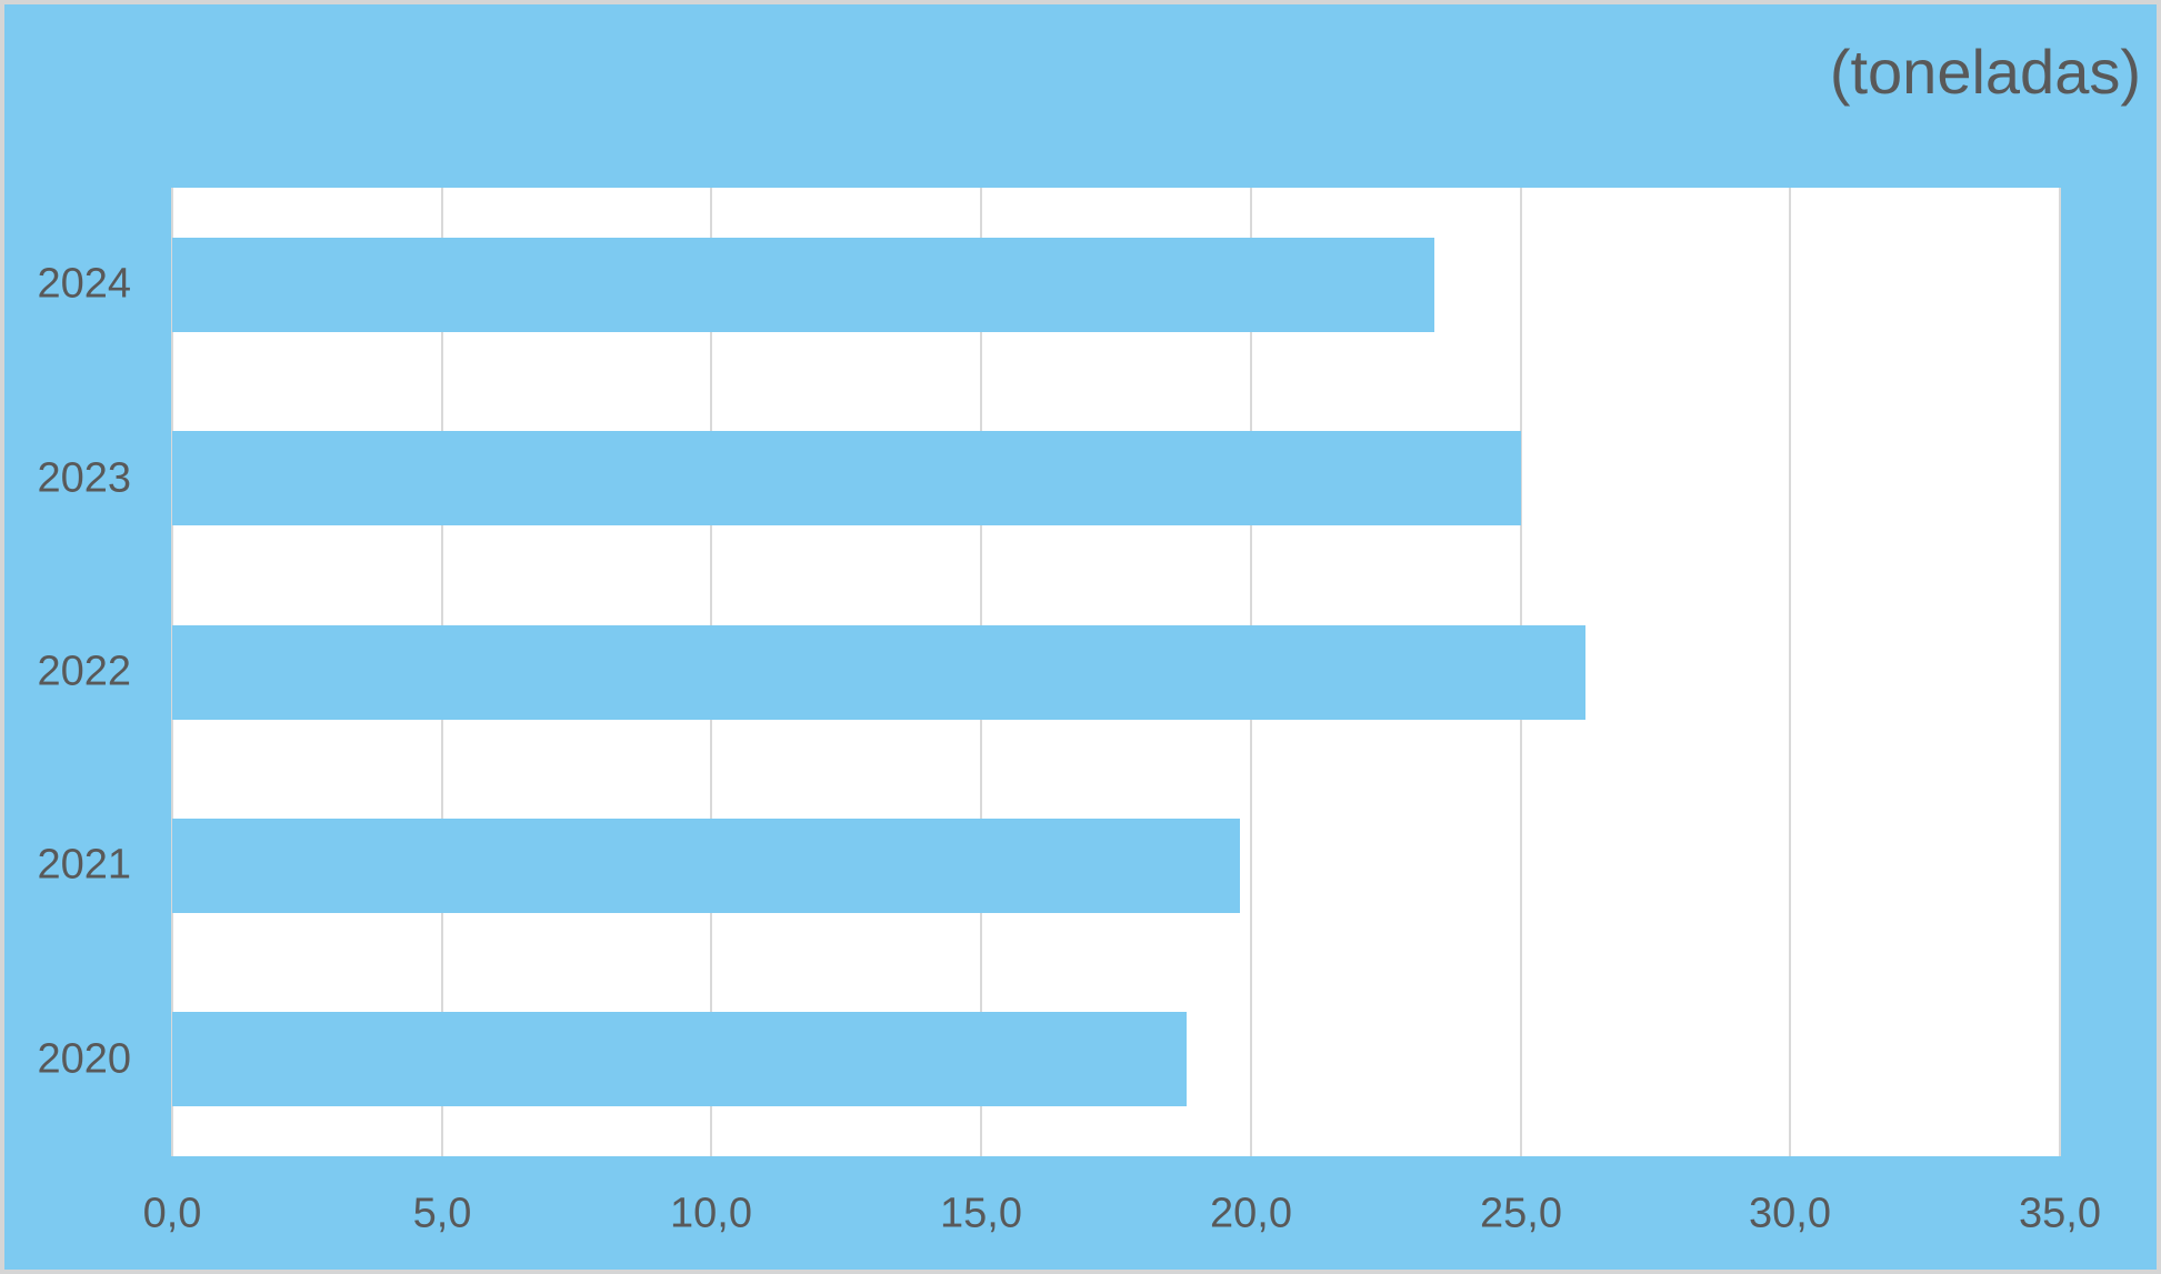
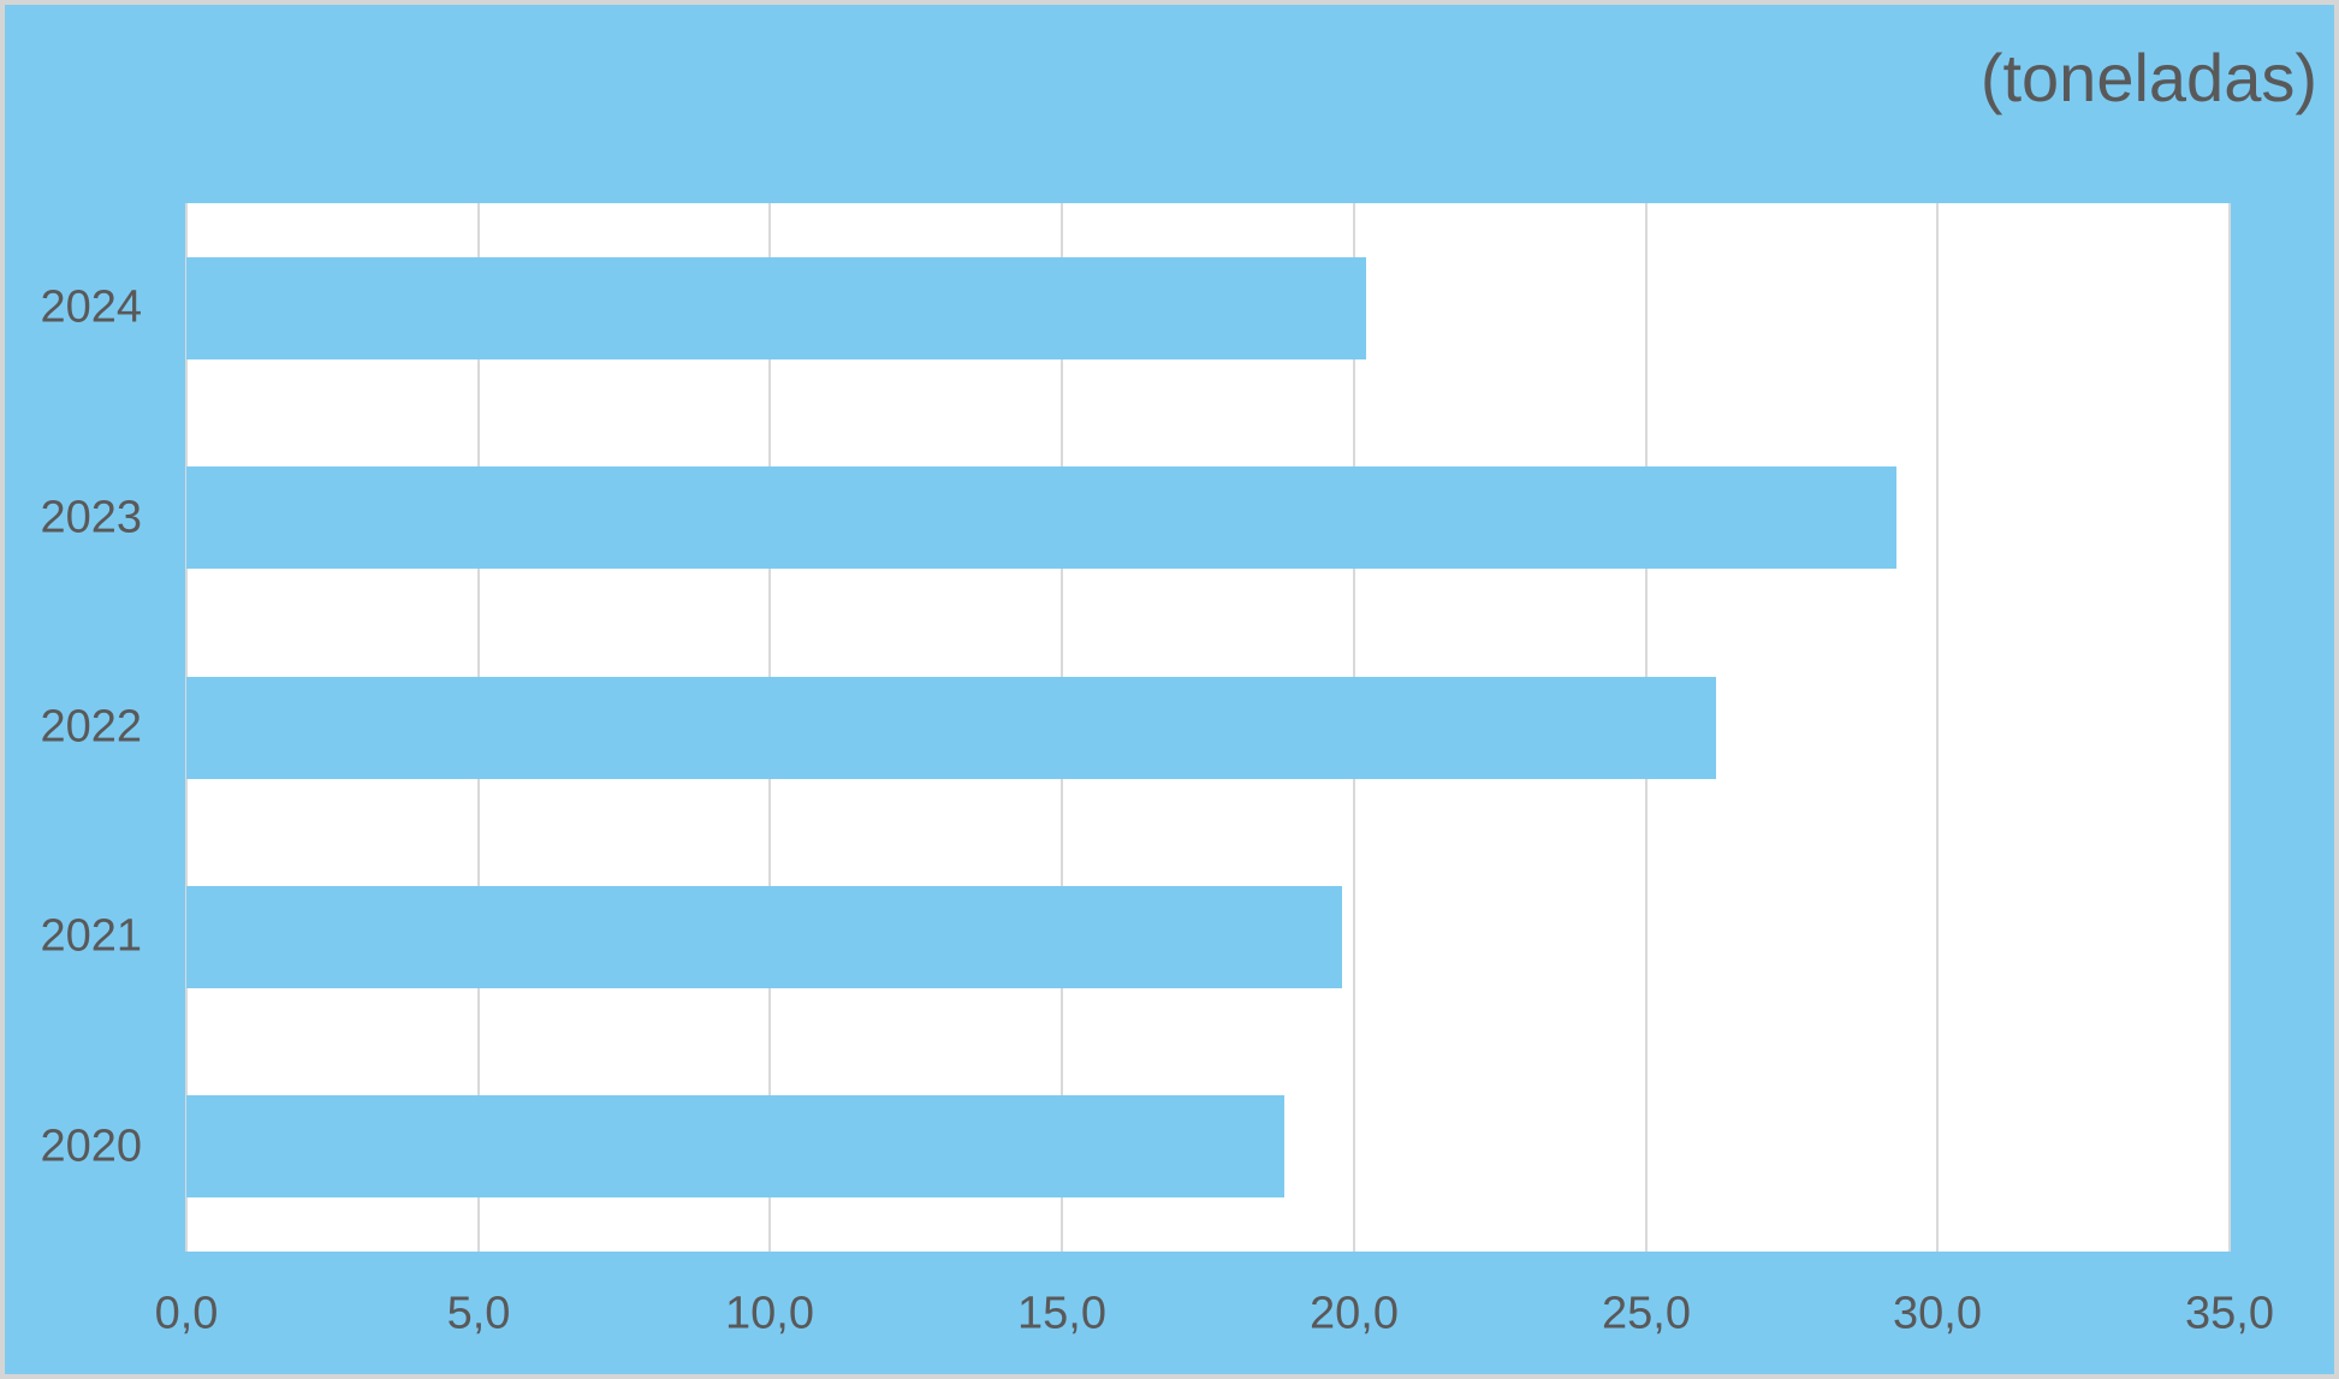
2024: 23,4 -> 20,2
2023: 25,0 -> 29,3
